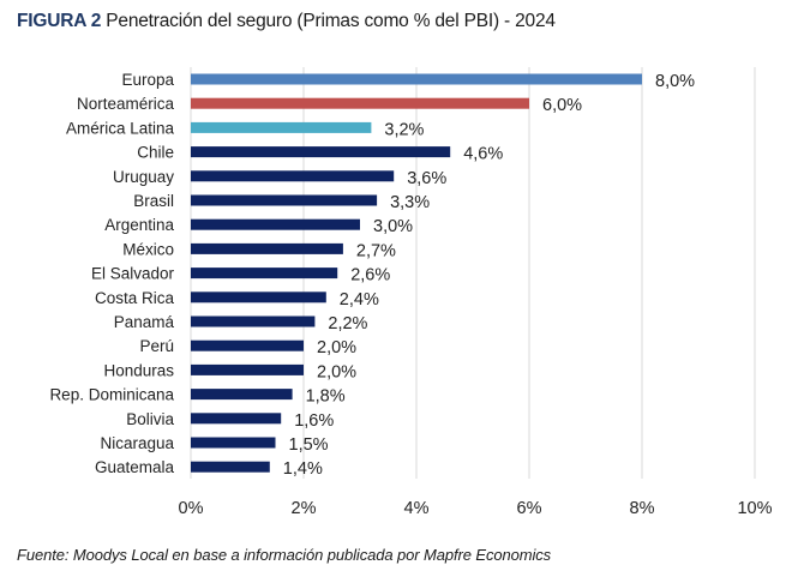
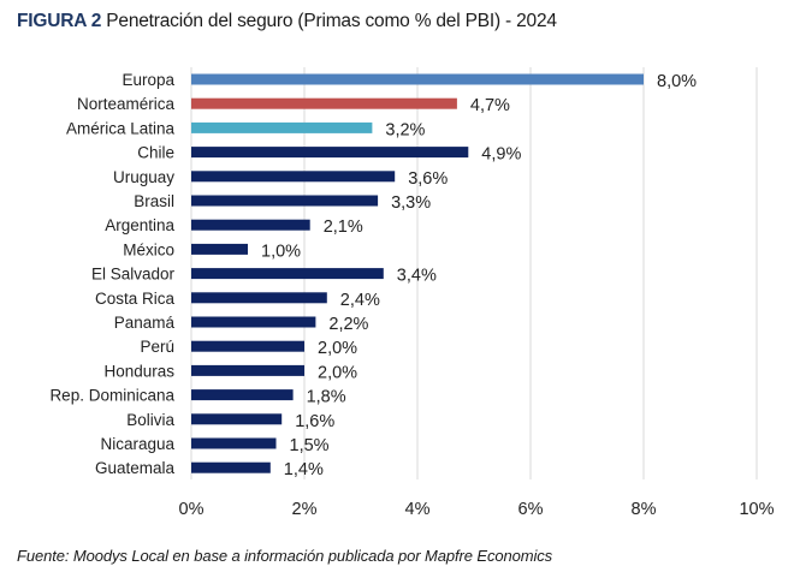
Norteamérica: 6,0% -> 4,7%
Chile: 4,6% -> 4,9%
Argentina: 3,0% -> 2,1%
México: 2,7% -> 1,0%
El Salvador: 2,6% -> 3,4%
